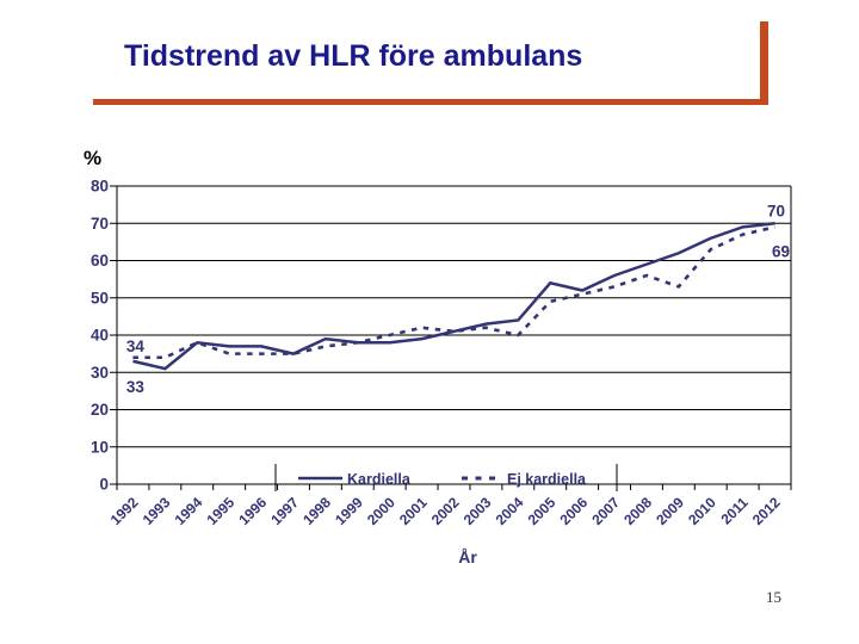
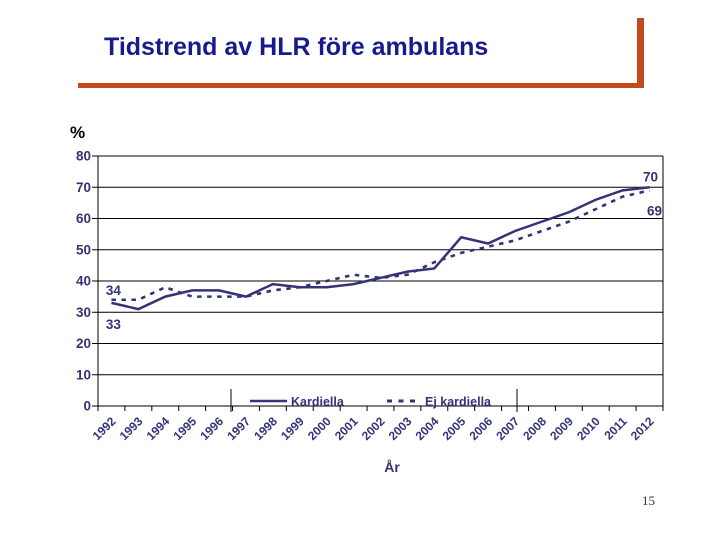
Kardiella/1994: 38 -> 35
Ej kardiella/2004: 40 -> 46
Ej kardiella/2009: 53 -> 59
